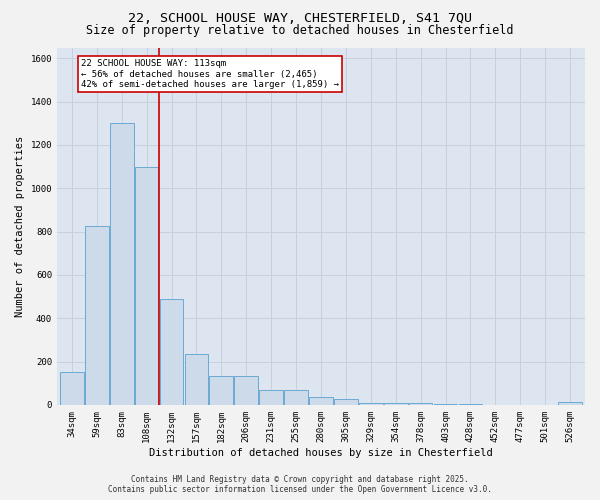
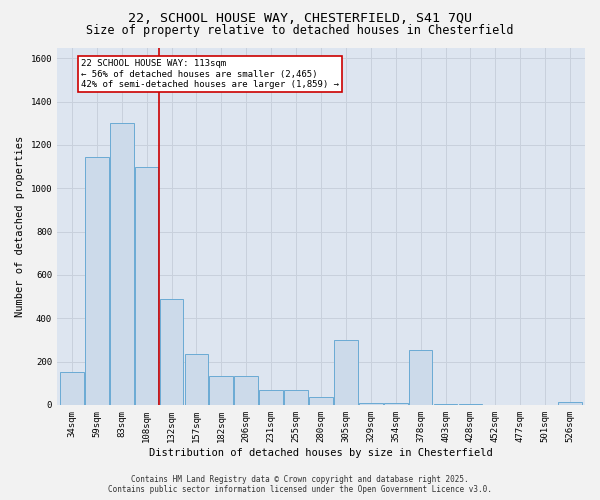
59sqm: 825 -> 1145
305sqm: 25 -> 300
378sqm: 10 -> 255
